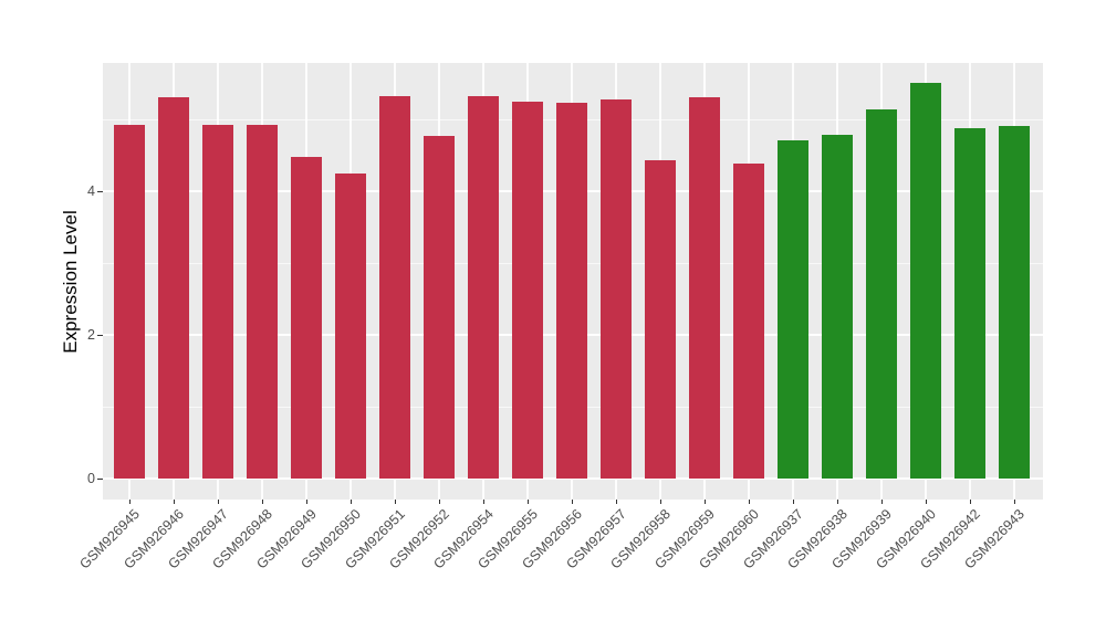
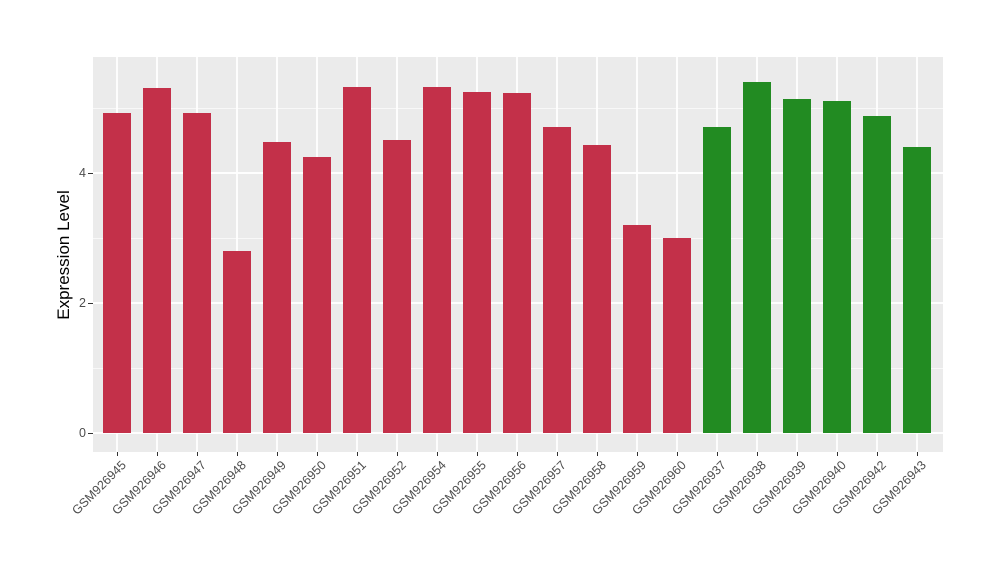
GSM926948: 4.9 -> 2.8
GSM926952: 4.8 -> 4.5
GSM926957: 5.3 -> 4.7
GSM926959: 5.3 -> 3.2
GSM926960: 4.4 -> 3.0
GSM926938: 4.8 -> 5.4
GSM926940: 5.5 -> 5.1
GSM926943: 4.9 -> 4.4
